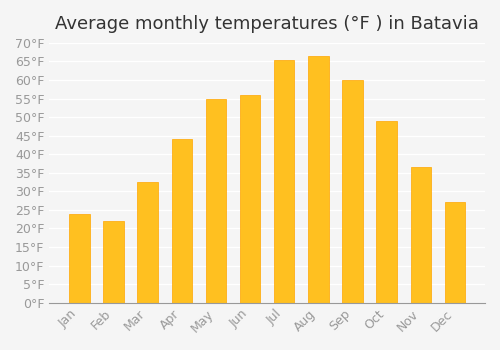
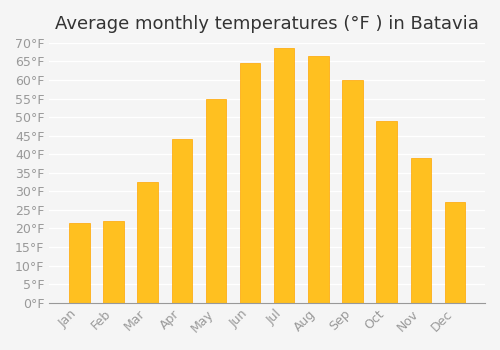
Jan: 24.0°F -> 21.5°F
Jun: 56.0°F -> 64.5°F
Jul: 65.5°F -> 68.5°F
Nov: 36.5°F -> 39.0°F
